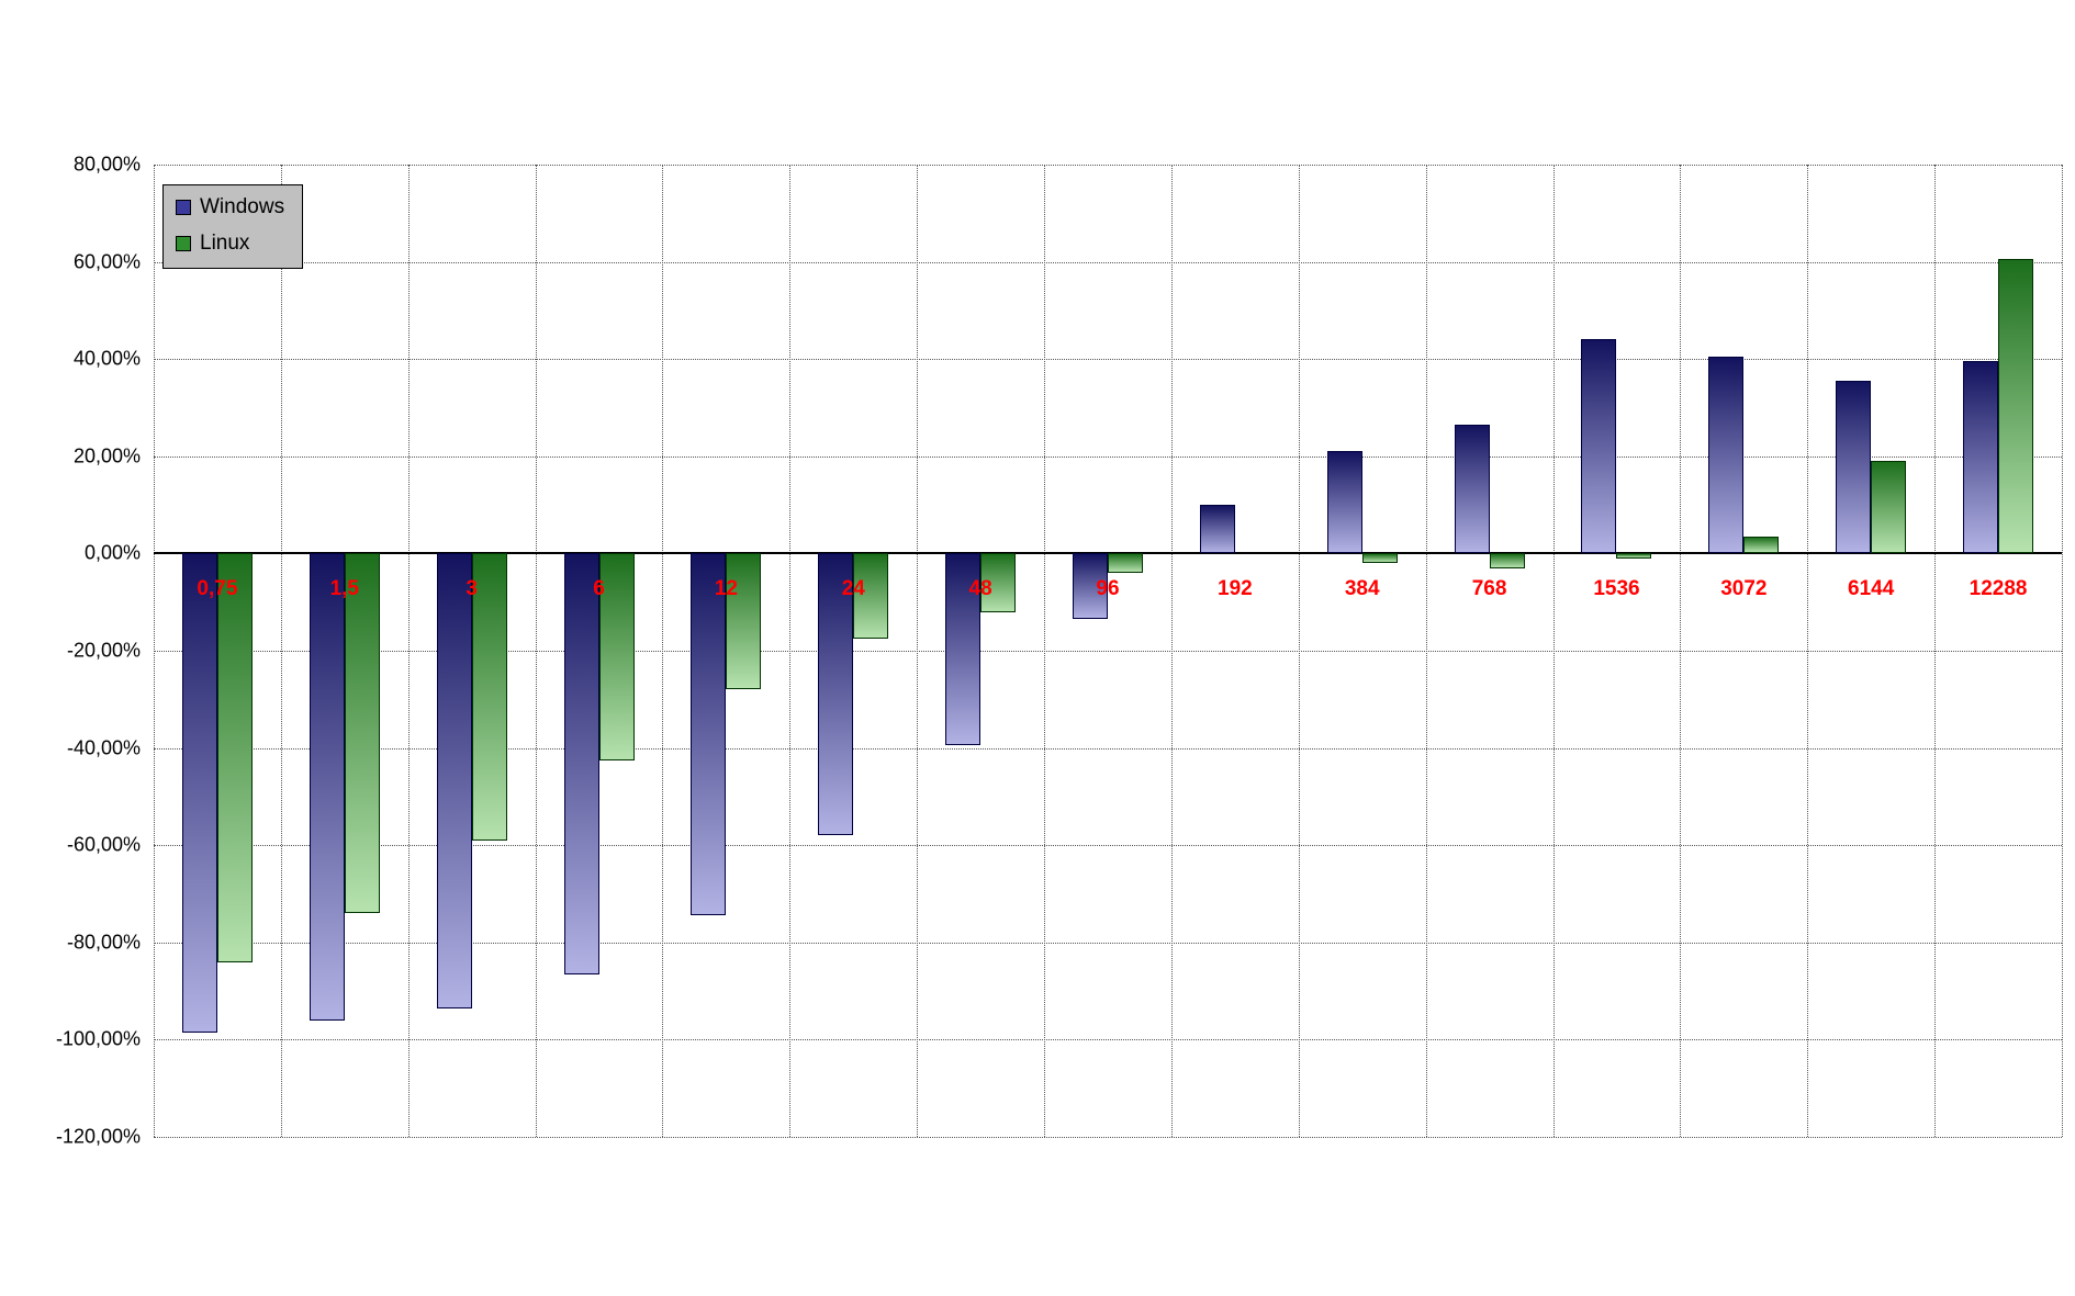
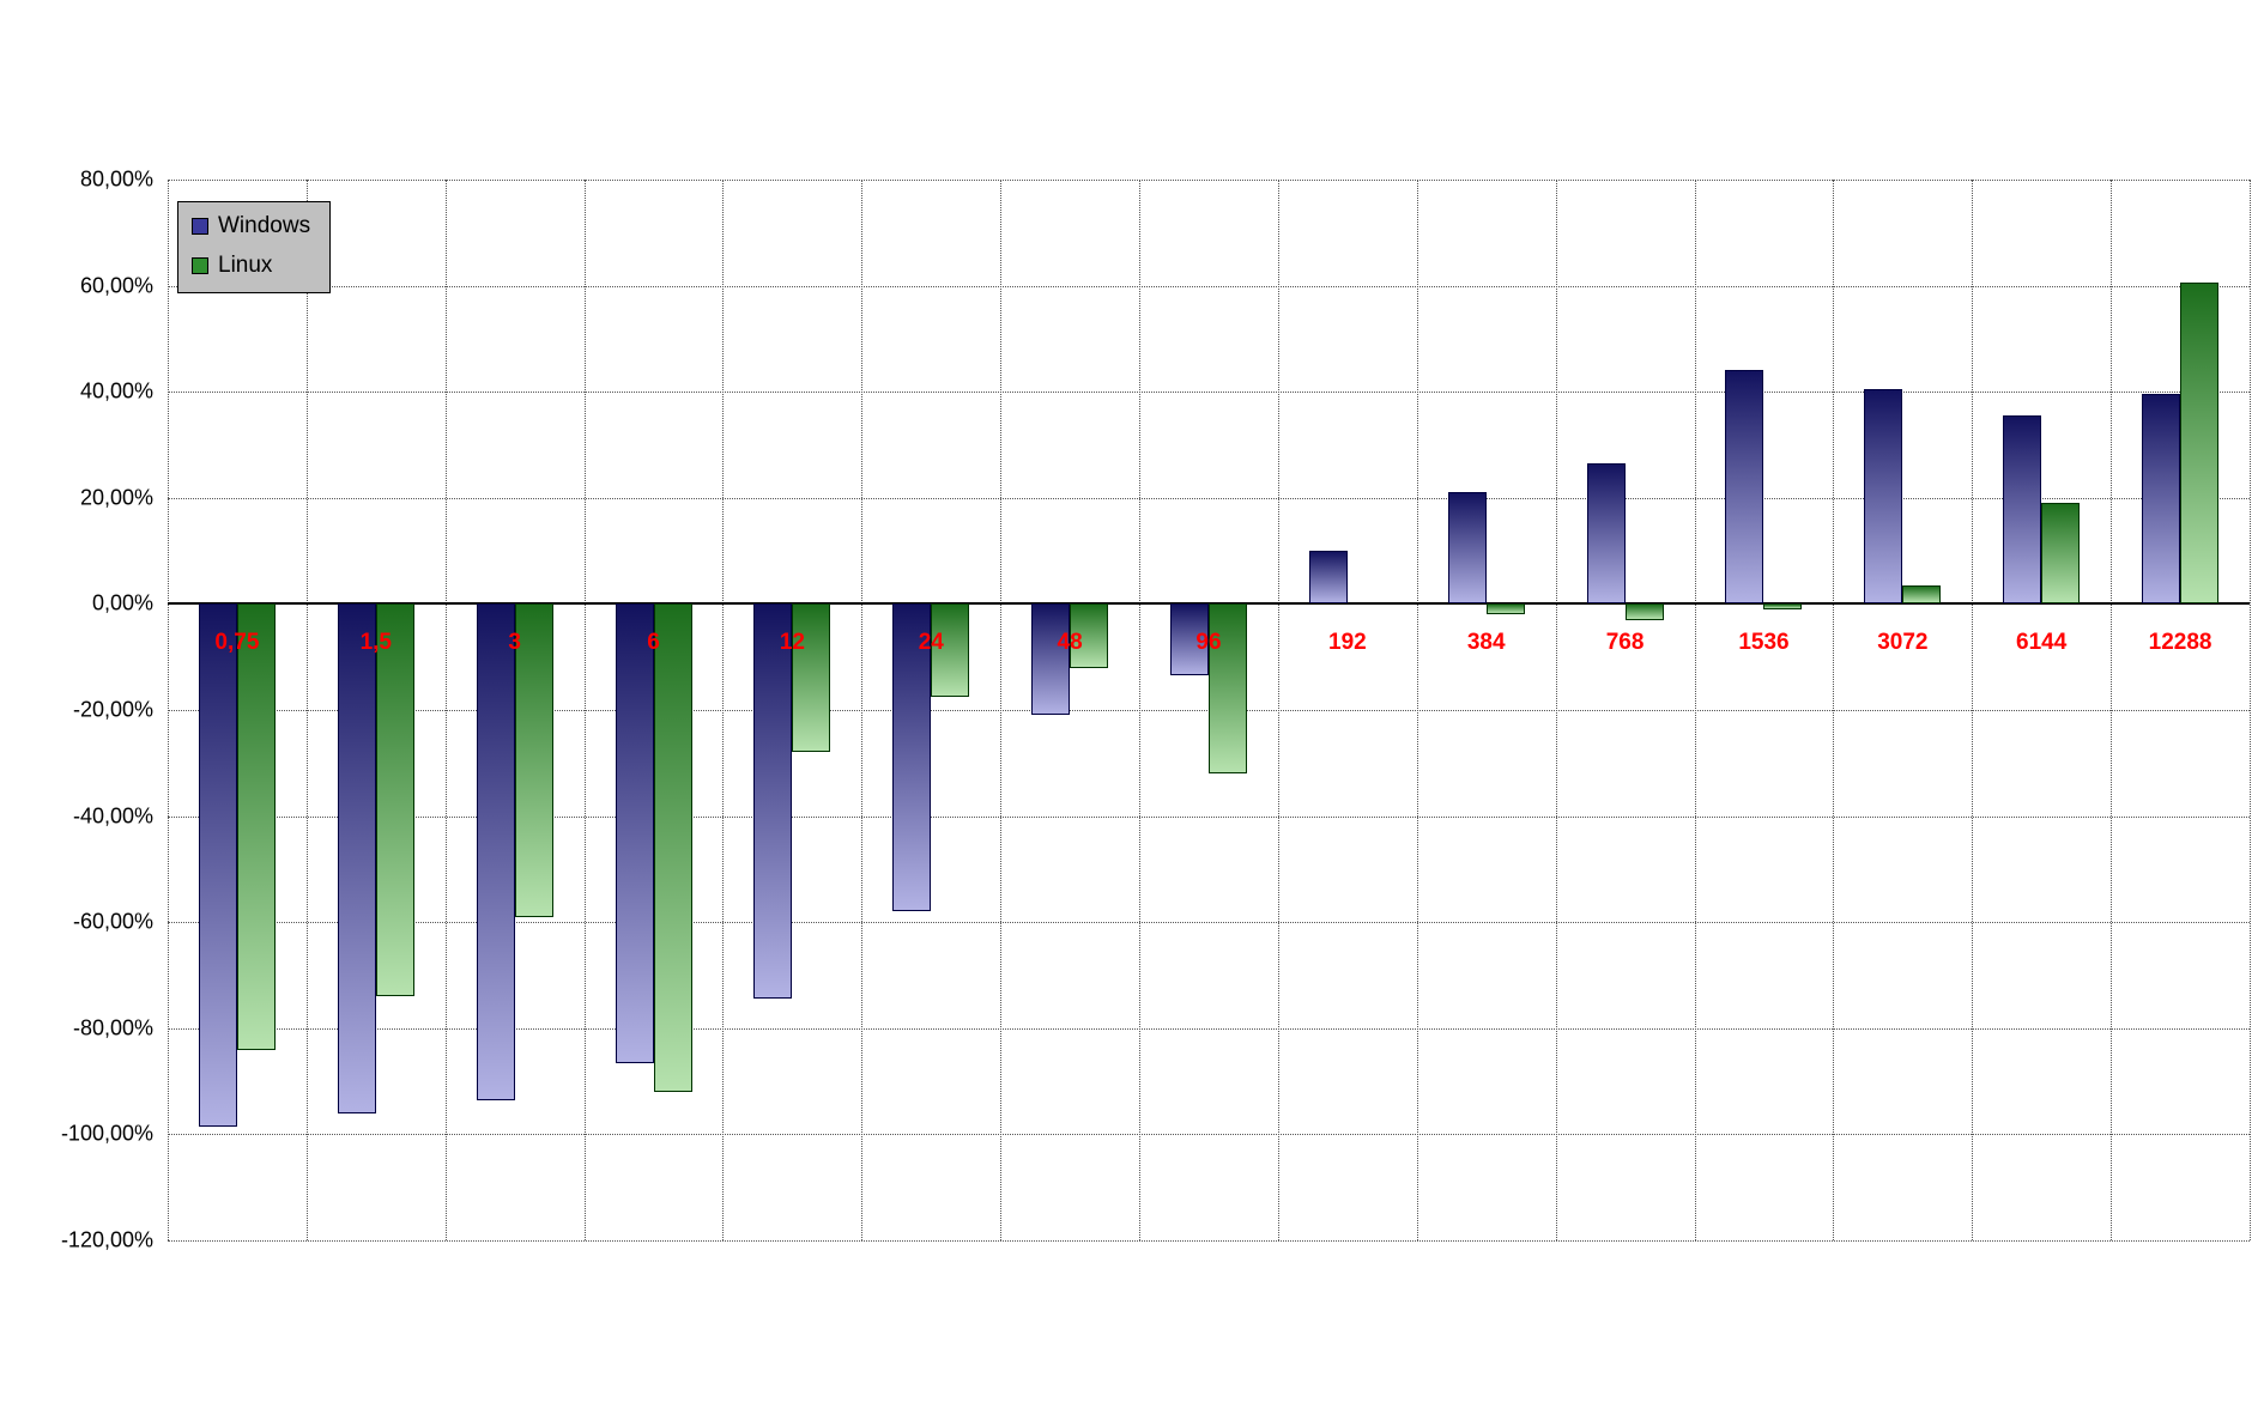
Linux/6: -42% -> -92%
Windows/48: -40% -> -21%
Linux/96: -4% -> -32%
